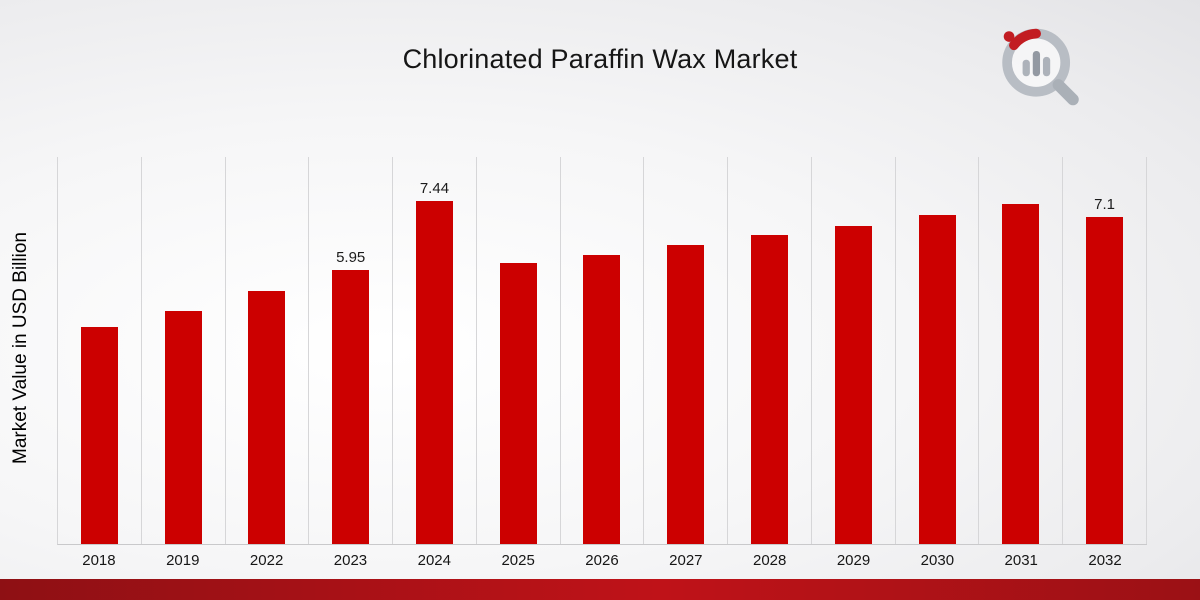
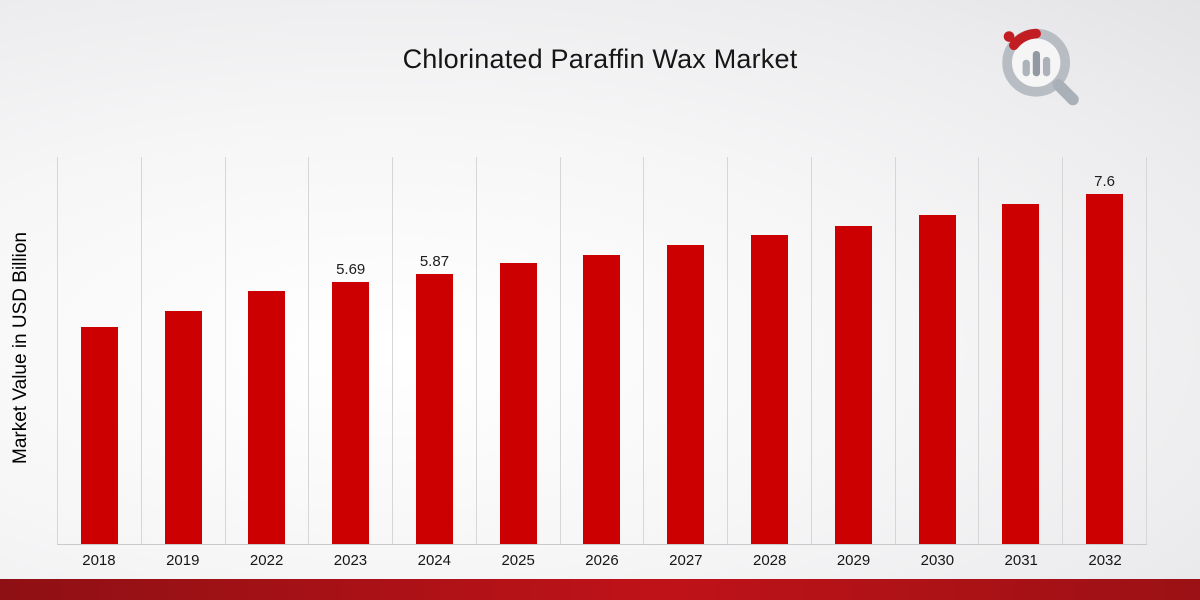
2023: 5.95 -> 5.69
2024: 7.44 -> 5.87
2032: 7.1 -> 7.6
